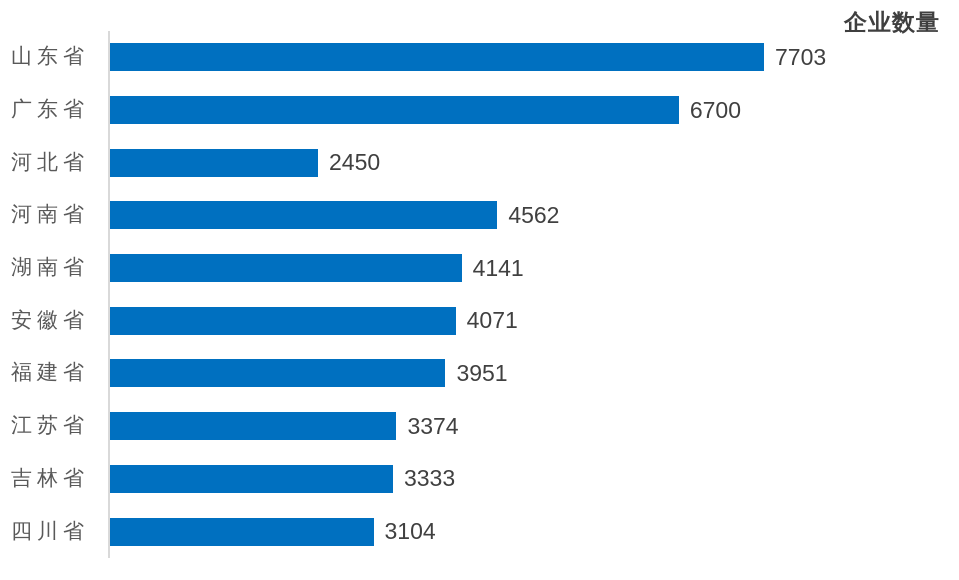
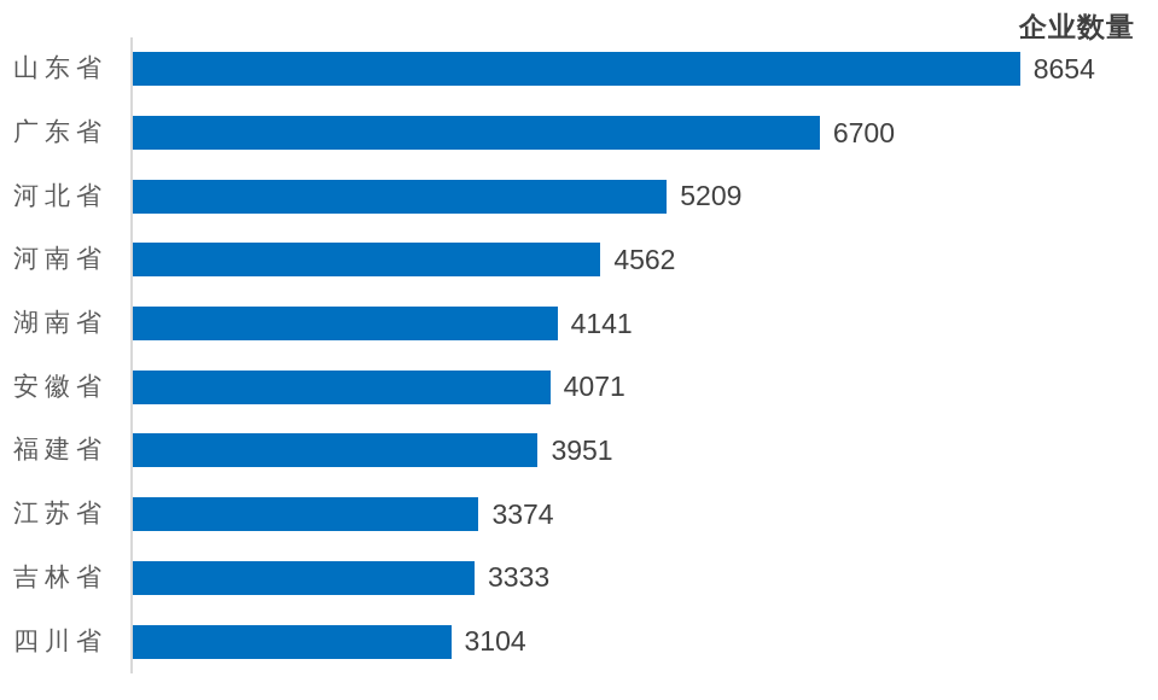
山东省: 7703 -> 8654
河北省: 2450 -> 5209
